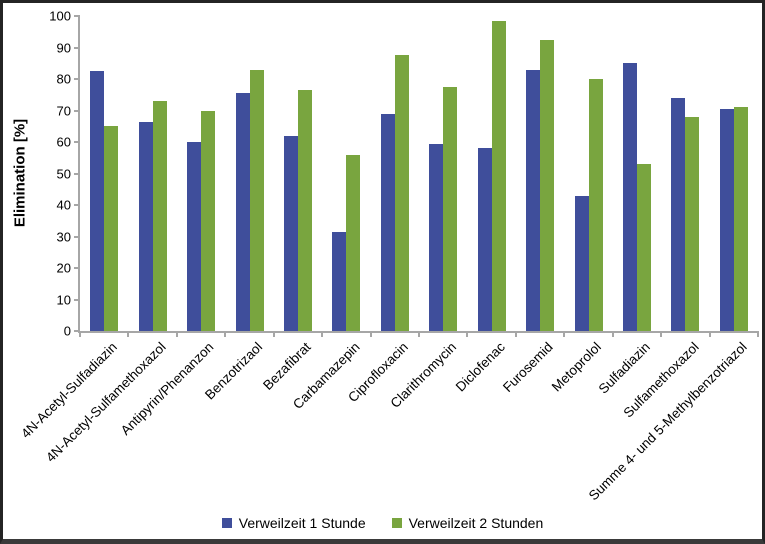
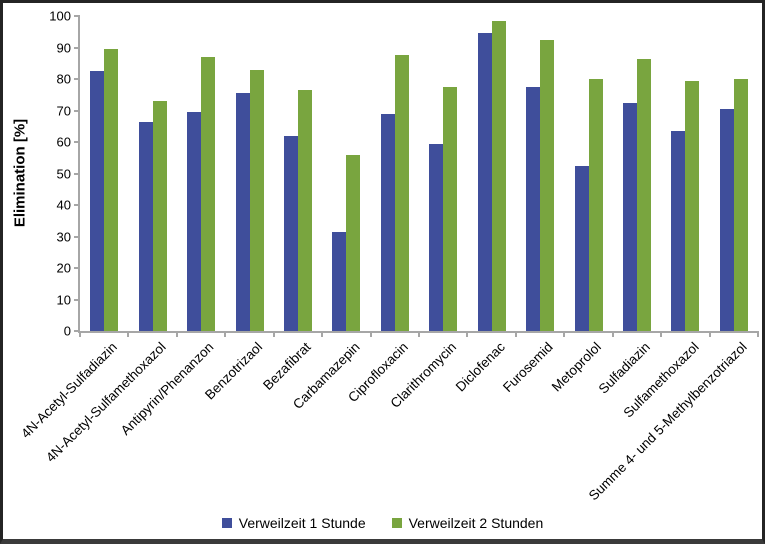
Verweilzeit 2 Stunden/4N-Acetyl-Sulfadiazin: 65 -> 90
Verweilzeit 1 Stunde/Antipyrin/Phenanzon: 60 -> 70
Verweilzeit 2 Stunden/Antipyrin/Phenanzon: 70 -> 87
Verweilzeit 1 Stunde/Diclofenac: 58 -> 94
Verweilzeit 1 Stunde/Furosemid: 83 -> 78
Verweilzeit 1 Stunde/Metoprolol: 43 -> 52
Verweilzeit 1 Stunde/Sulfadiazin: 85 -> 72
Verweilzeit 2 Stunden/Sulfadiazin: 53 -> 86
Verweilzeit 1 Stunde/Sulfamethoxazol: 74 -> 64
Verweilzeit 2 Stunden/Sulfamethoxazol: 68 -> 80
Verweilzeit 2 Stunden/Summe 4- und 5-Methylbenzotriazol: 71 -> 80
